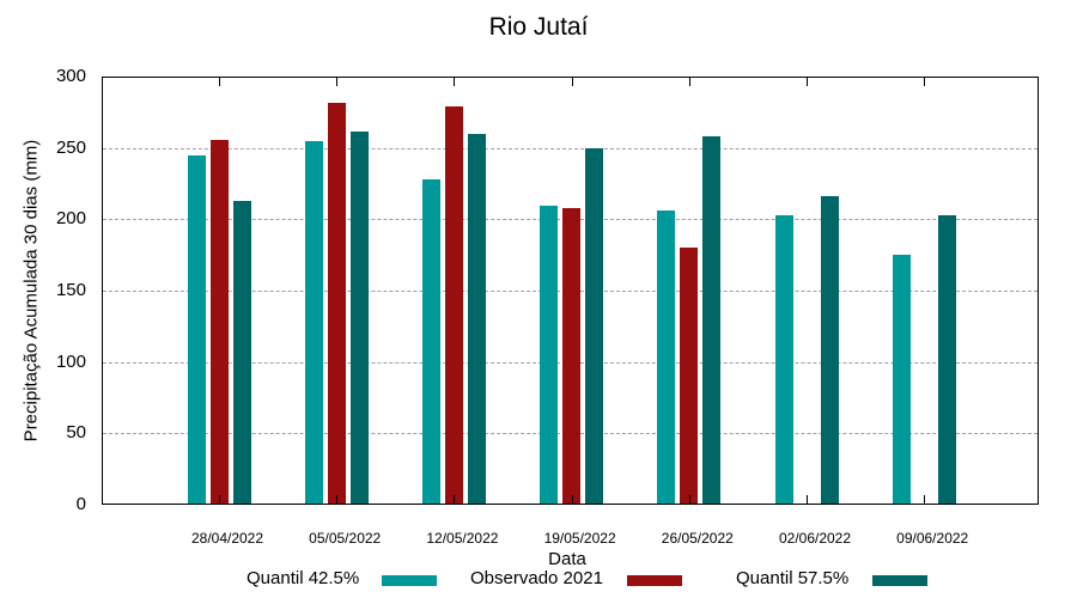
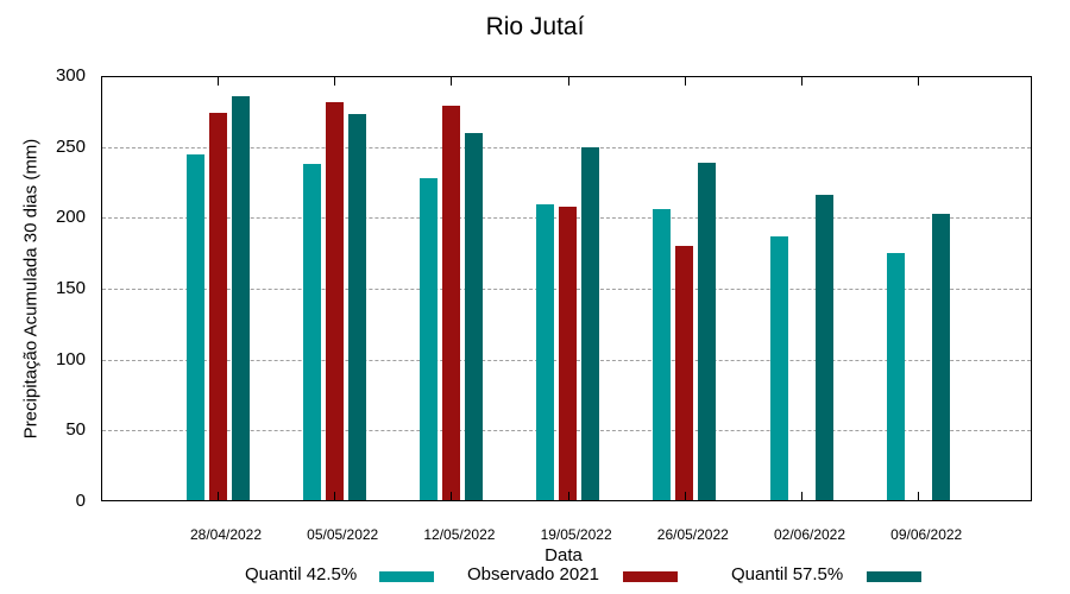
Observado 2021/28/04/2022: 255 -> 273
Quantil 57.5%/28/04/2022: 212 -> 285
Quantil 42.5%/05/05/2022: 254 -> 237
Quantil 57.5%/05/05/2022: 261 -> 272
Quantil 57.5%/26/05/2022: 257 -> 238
Quantil 42.5%/02/06/2022: 202 -> 186
